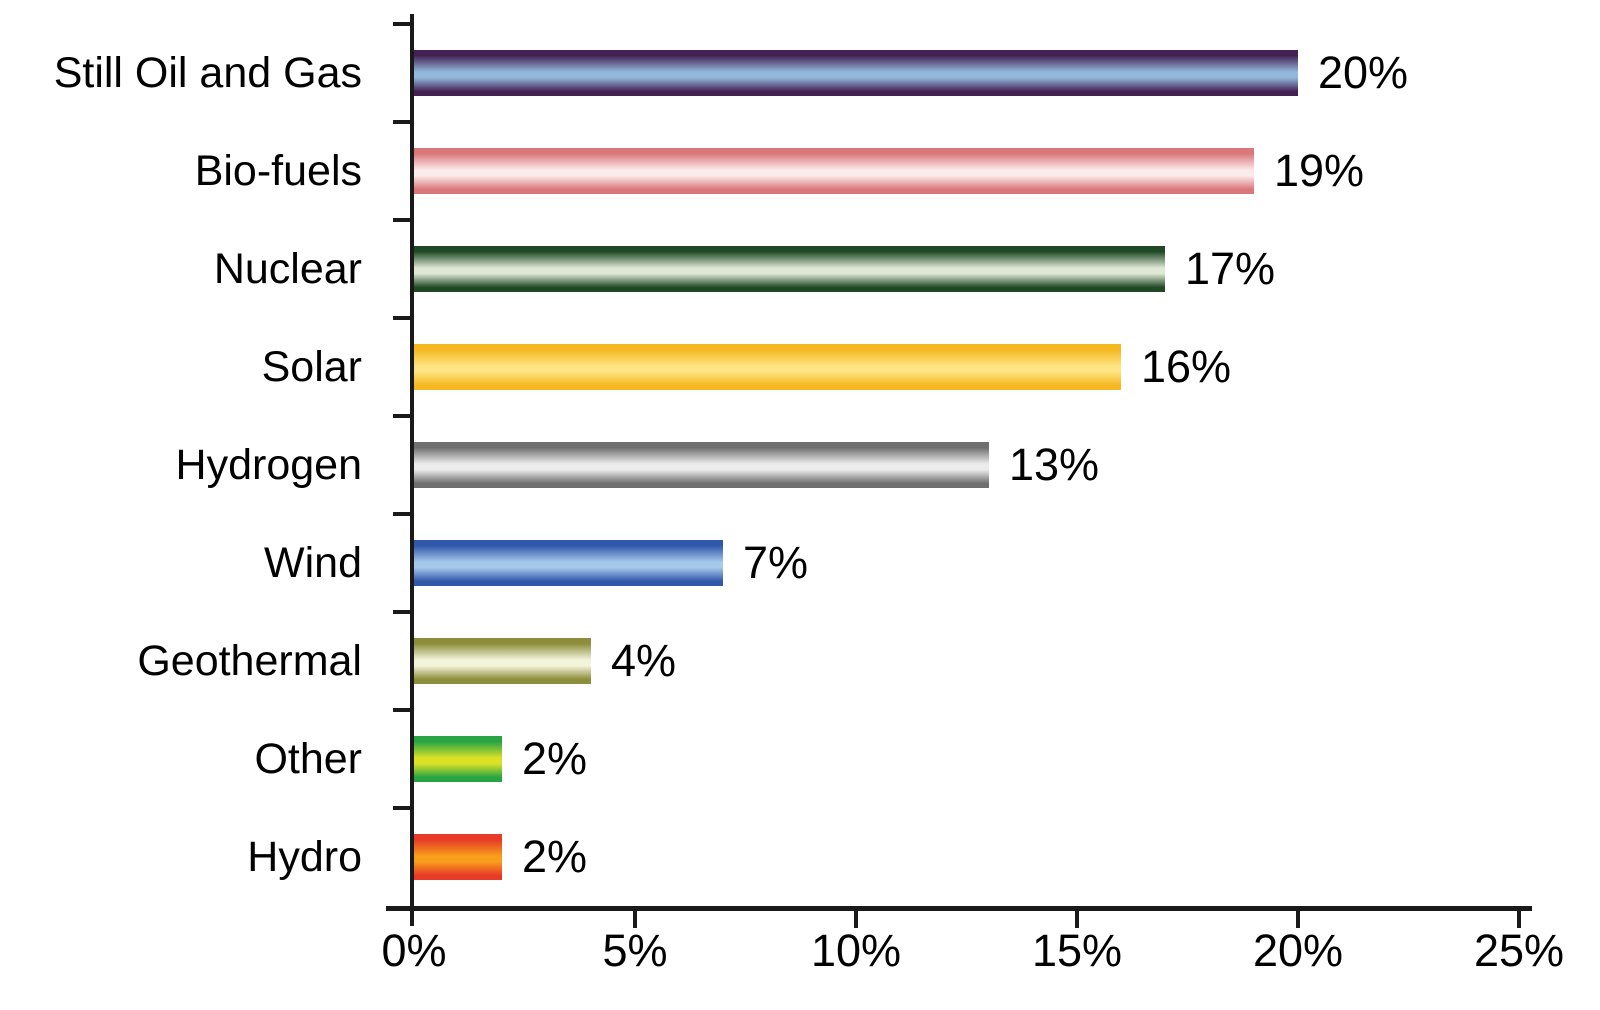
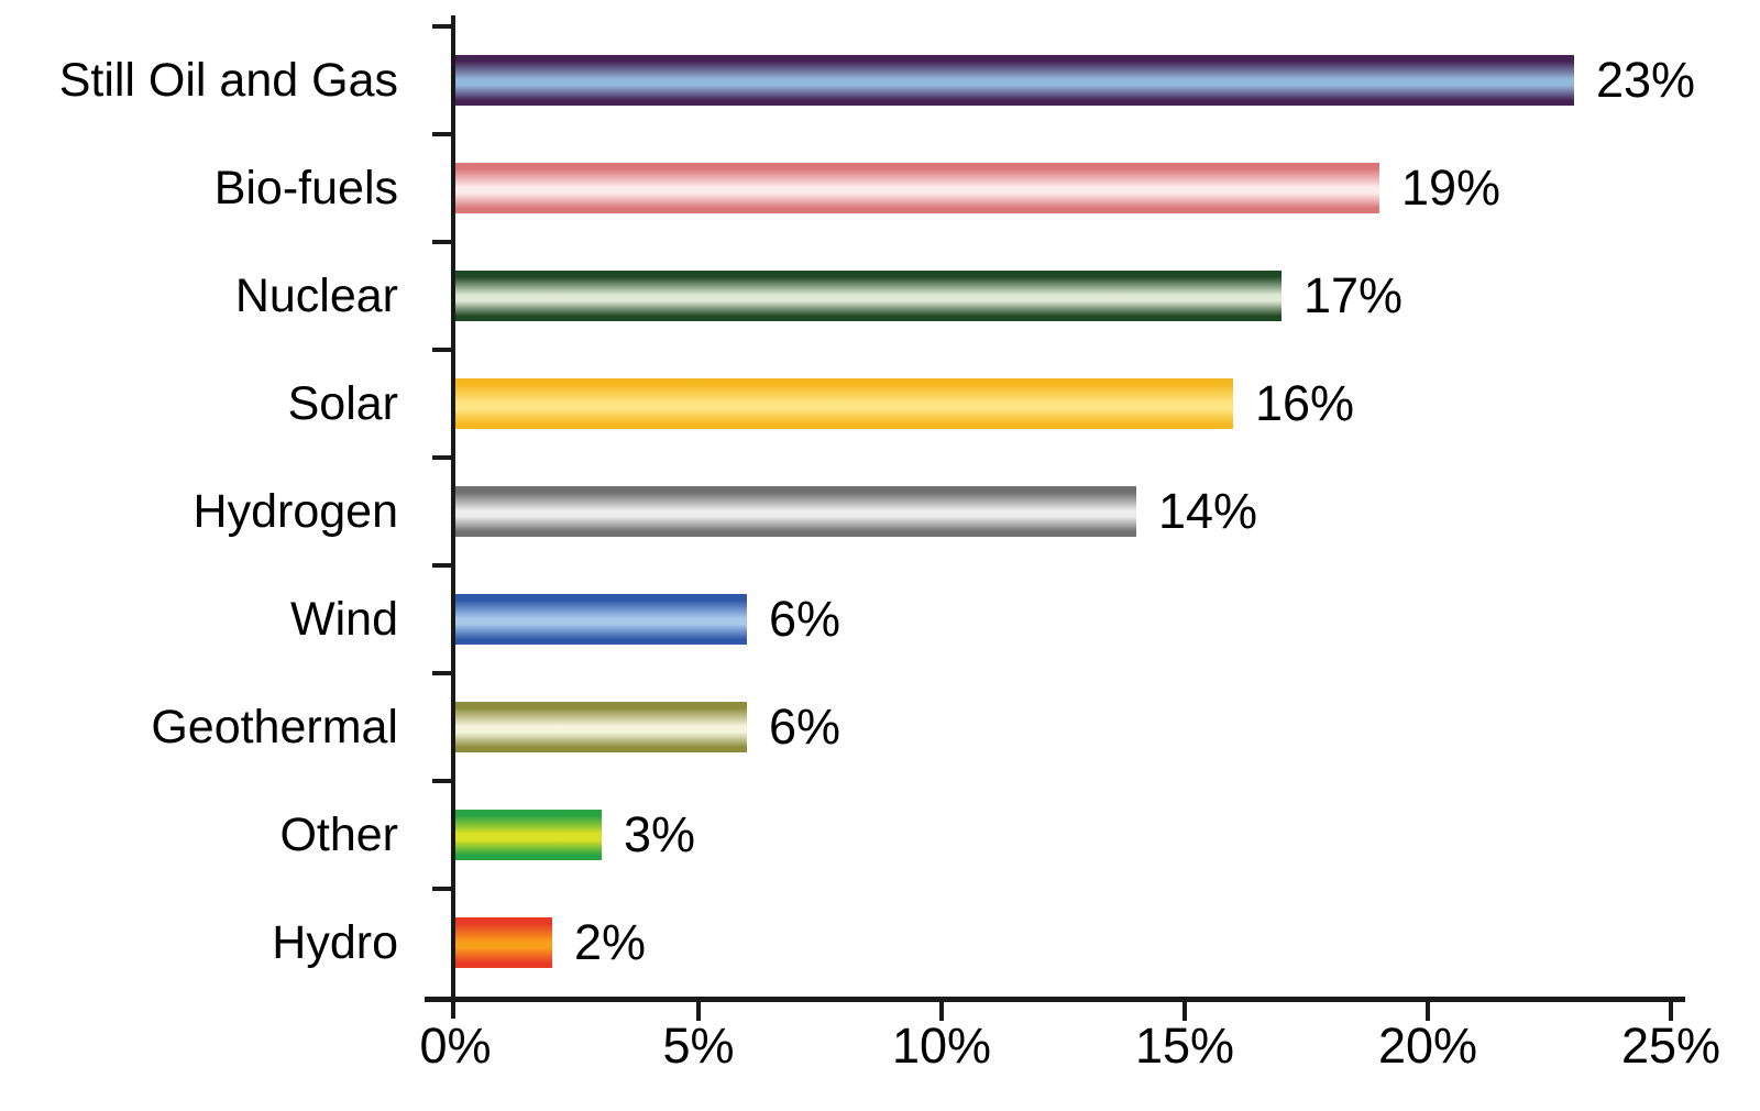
Still Oil and Gas: 20% -> 23%
Hydrogen: 13% -> 14%
Wind: 7% -> 6%
Geothermal: 4% -> 6%
Other: 2% -> 3%
